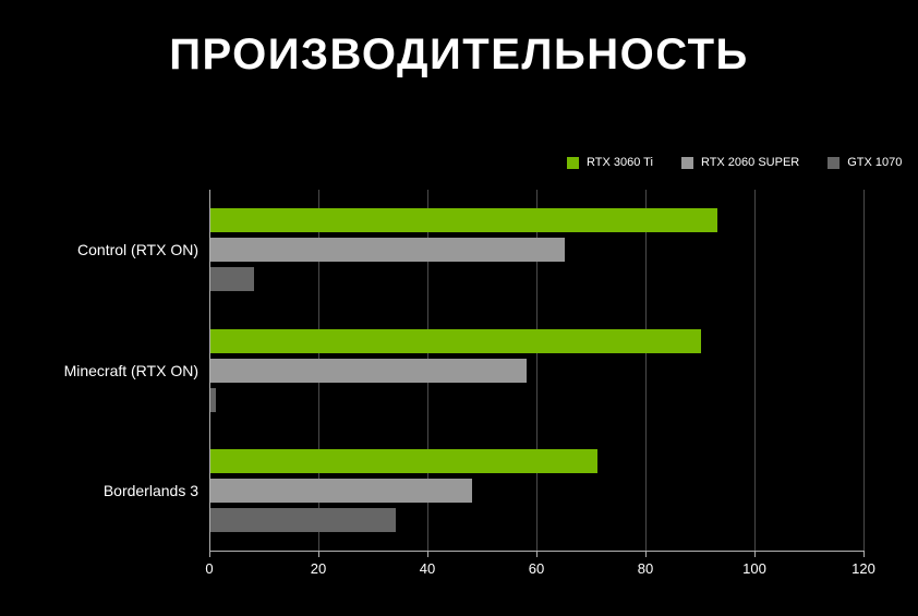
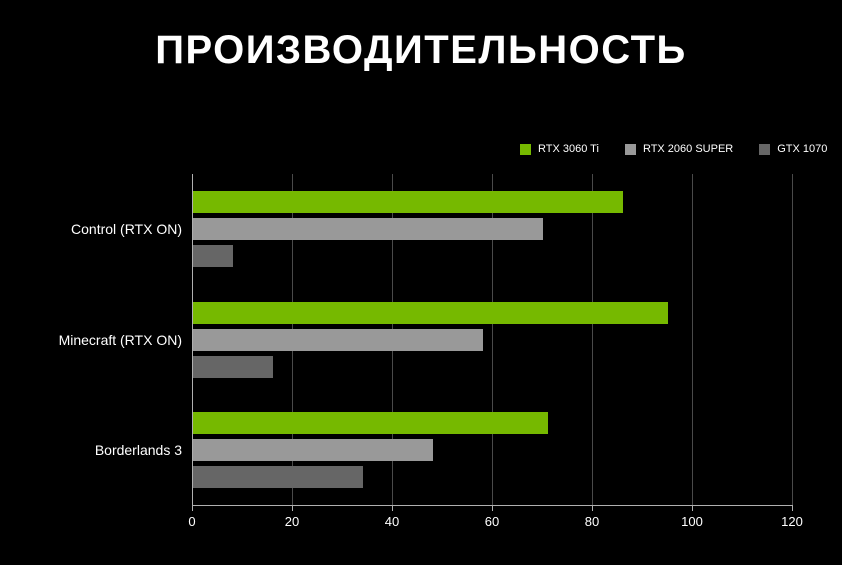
RTX 3060 Ti/Control (RTX ON): 93 -> 86
RTX 2060 SUPER/Control (RTX ON): 65 -> 70
RTX 3060 Ti/Minecraft (RTX ON): 90 -> 95
GTX 1070/Minecraft (RTX ON): 1 -> 16
